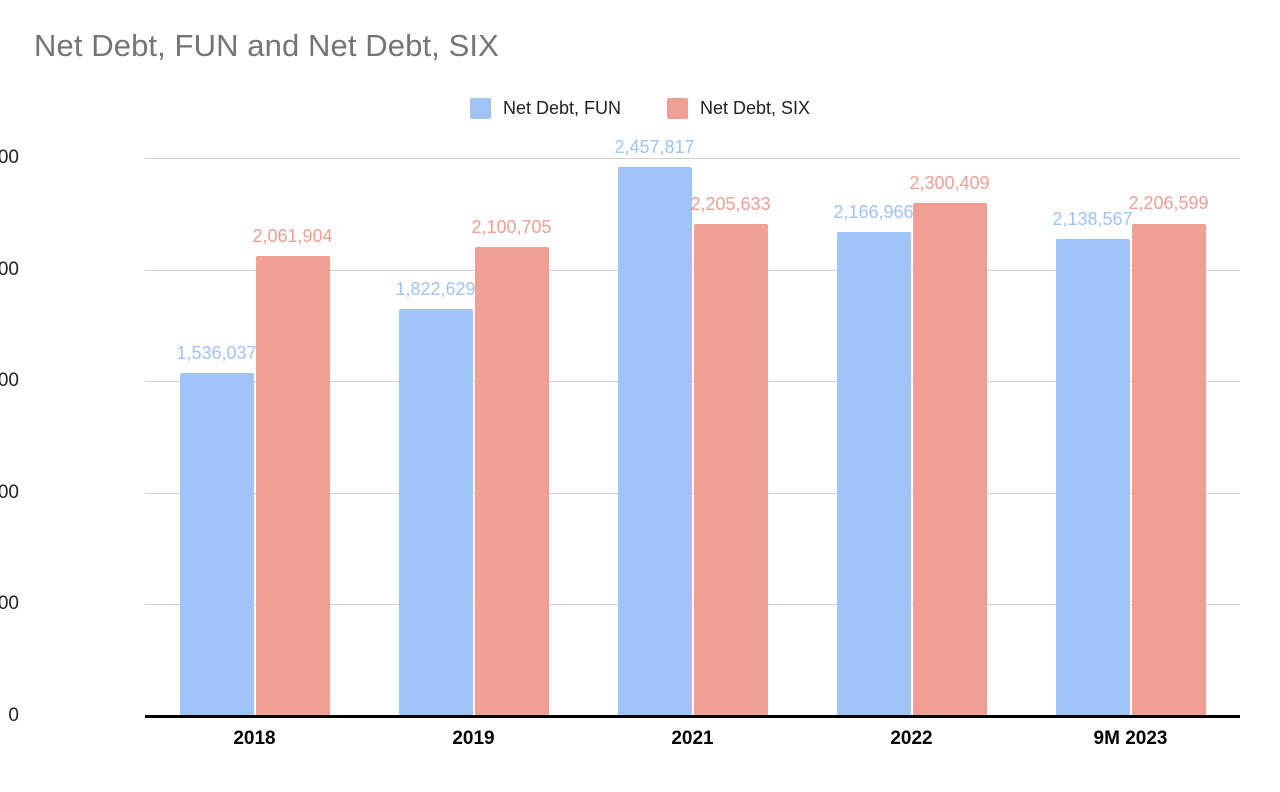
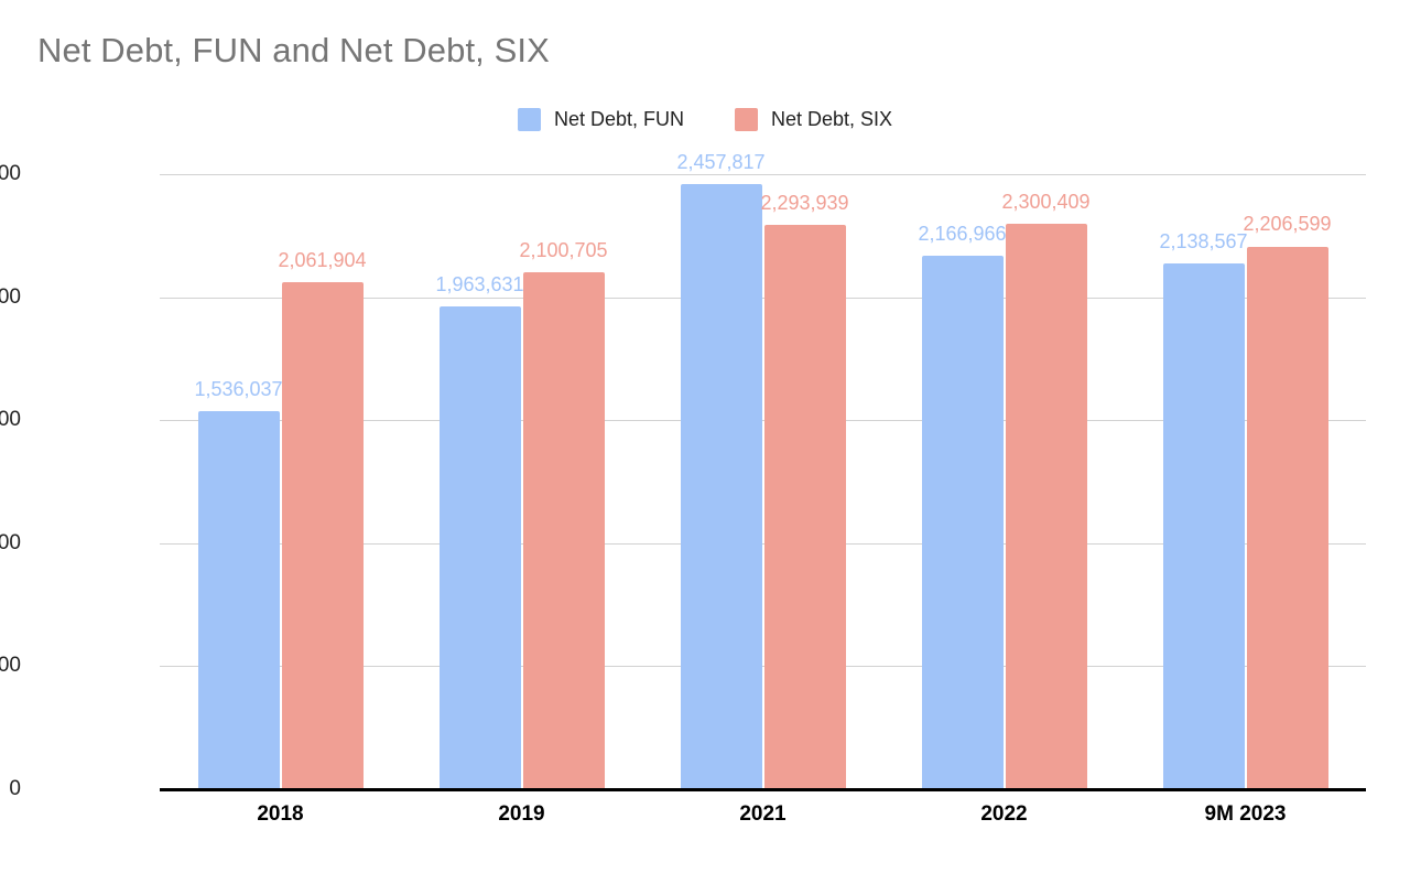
Net Debt, FUN/2019: 1,822,629 -> 1,963,631
Net Debt, SIX/2021: 2,205,633 -> 2,293,939
